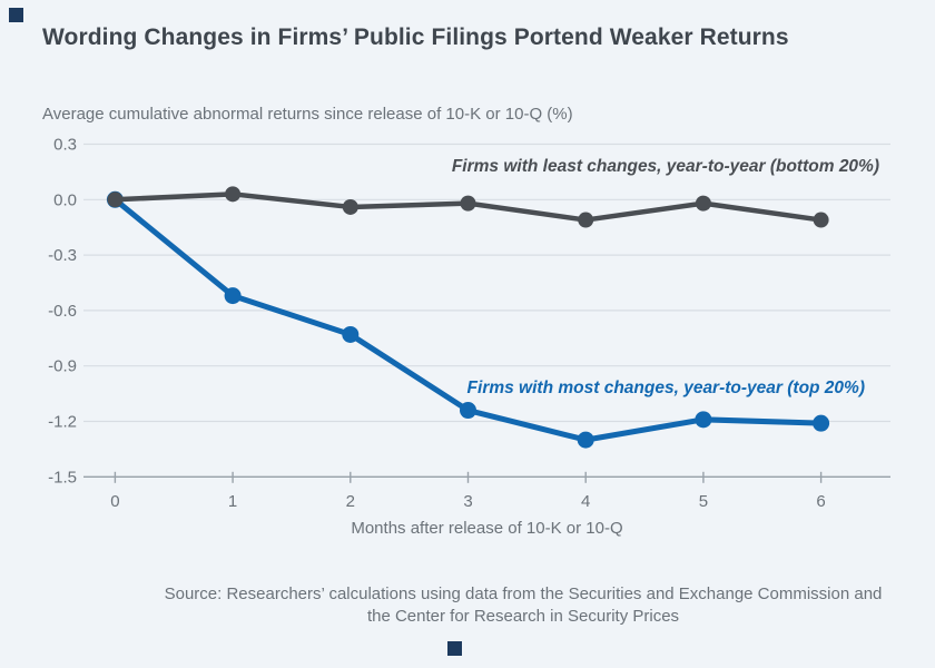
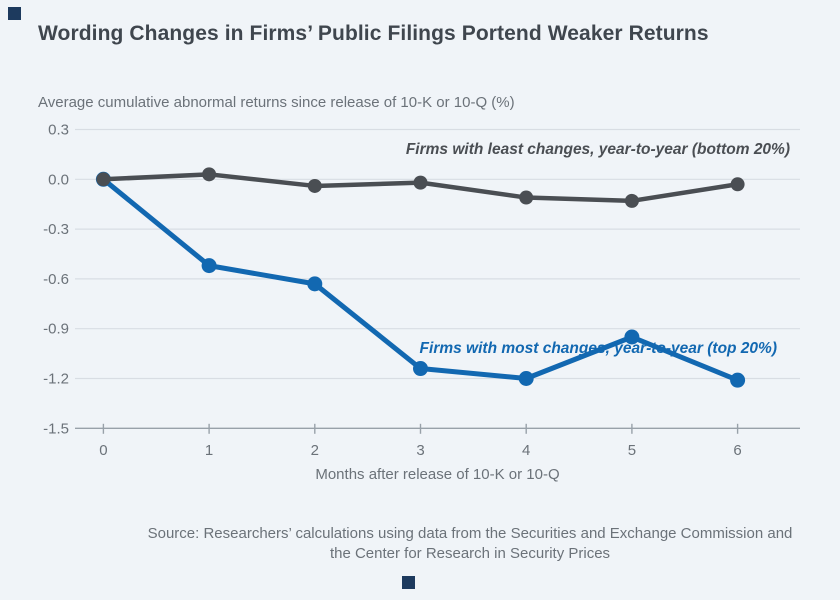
Firms with most changes, year-to-year (top 20%)/2: -0.73 -> -0.63
Firms with most changes, year-to-year (top 20%)/4: -1.30 -> -1.20
Firms with least changes, year-to-year (bottom 20%)/5: -0.02 -> -0.13
Firms with most changes, year-to-year (top 20%)/5: -1.19 -> -0.95
Firms with least changes, year-to-year (bottom 20%)/6: -0.11 -> -0.03
